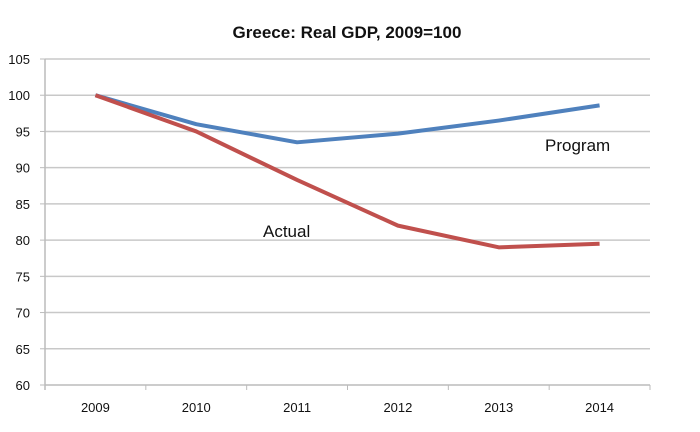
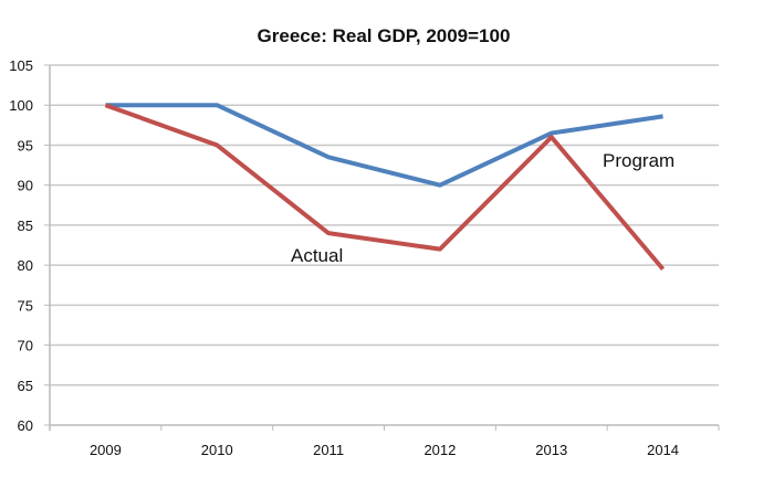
Program/2010: 96 -> 100
Actual/2011: 88 -> 84
Program/2012: 95 -> 90
Actual/2013: 79 -> 96
